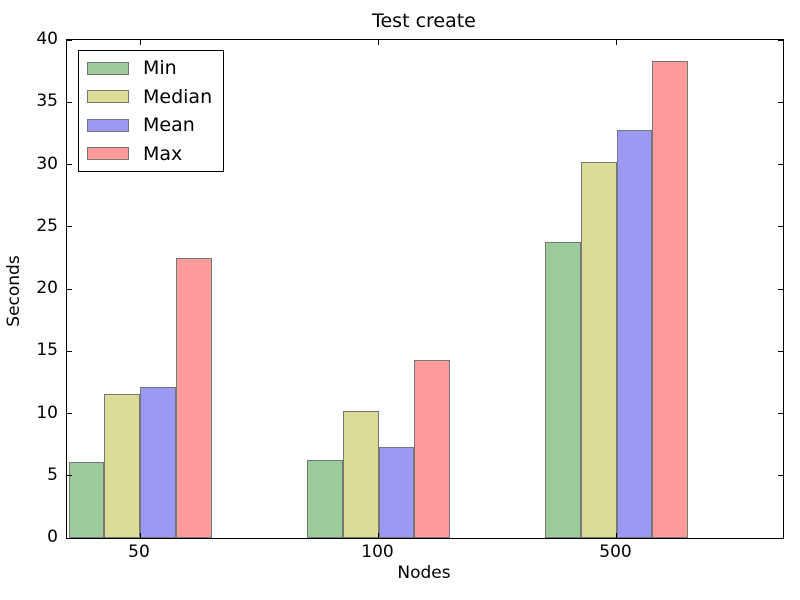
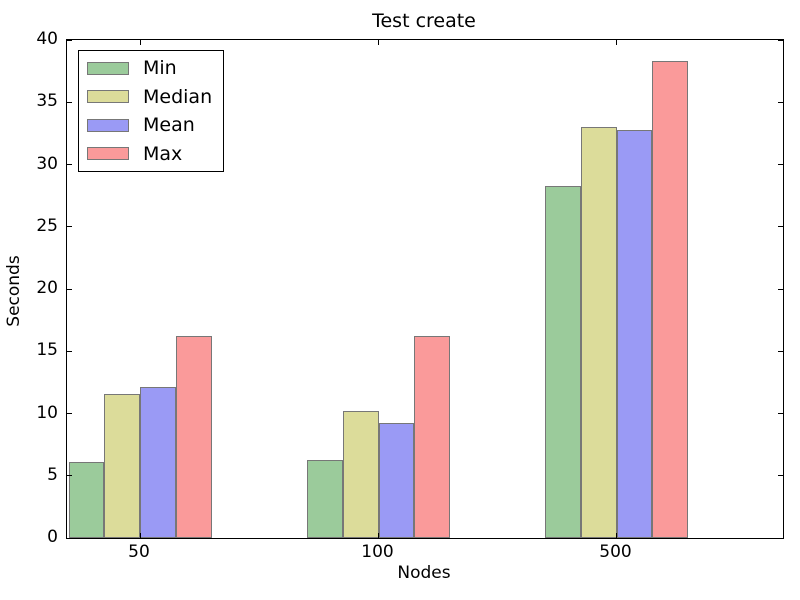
Max/50: 22.5 -> 16.2
Mean/100: 7.3 -> 9.2
Max/100: 14.3 -> 16.2
Min/500: 23.8 -> 28.3
Median/500: 30.2 -> 33.0
